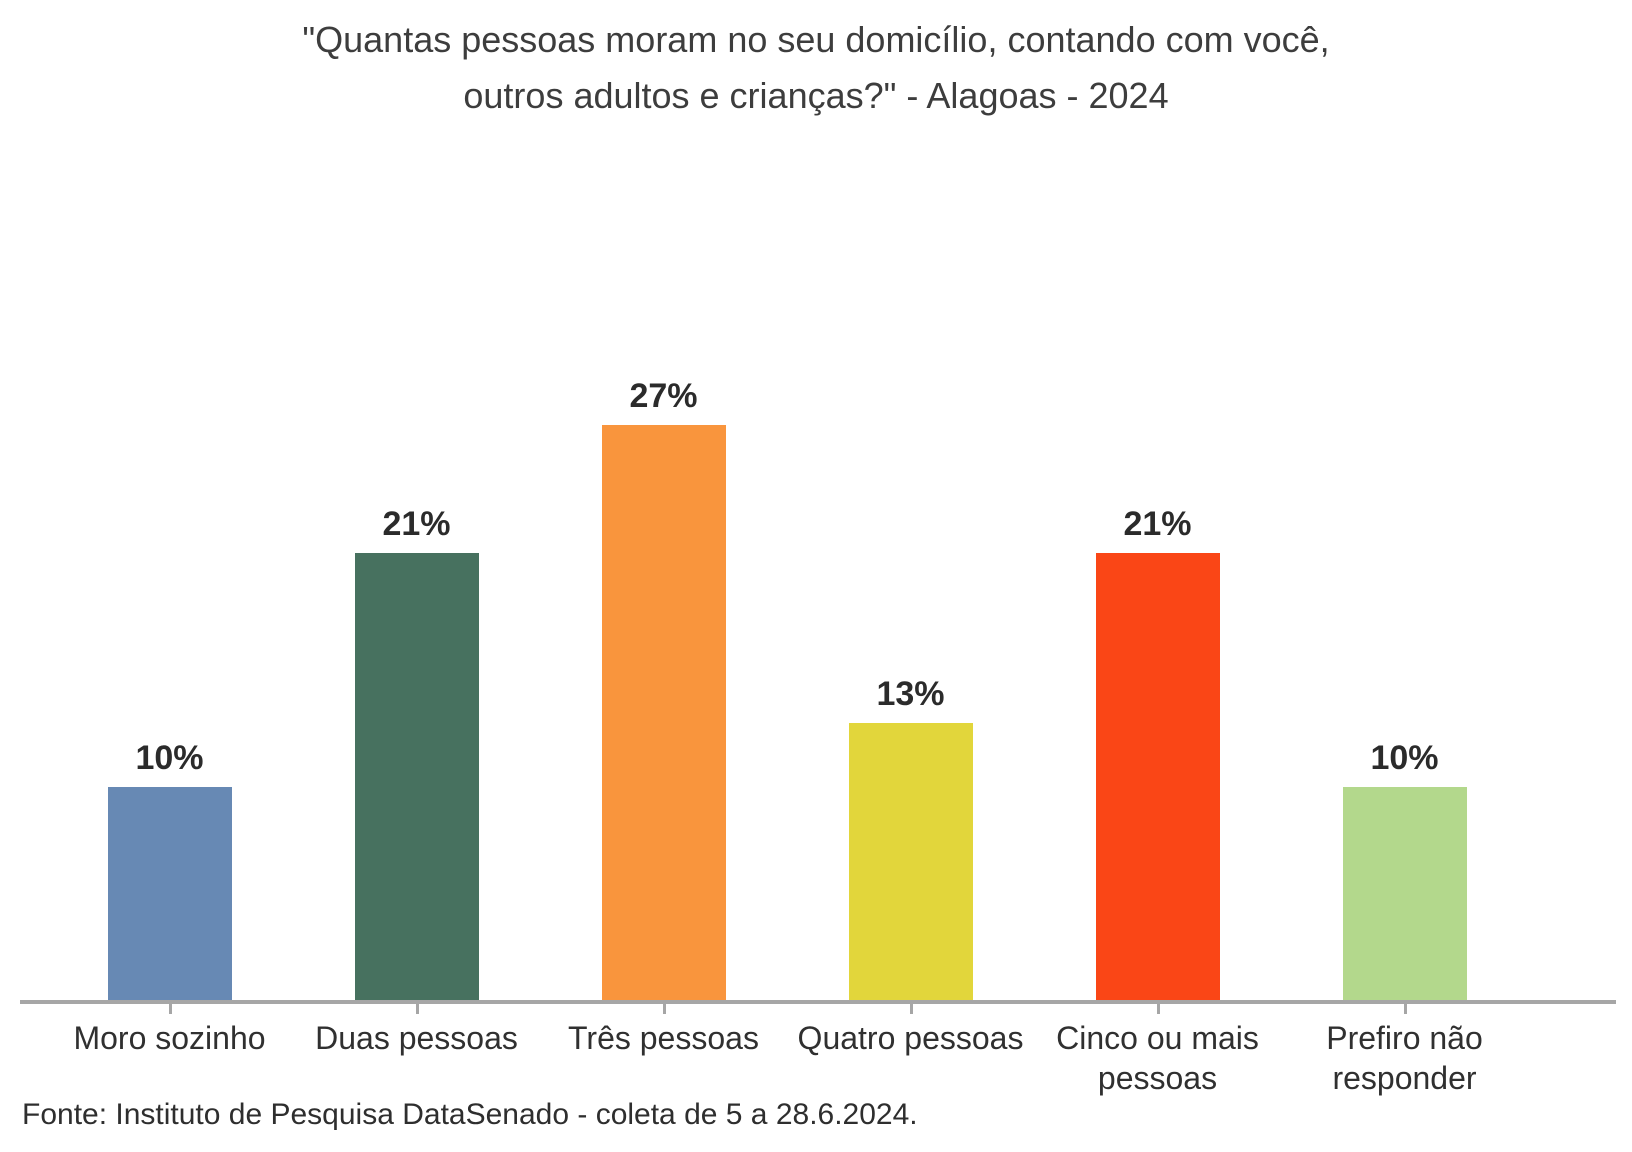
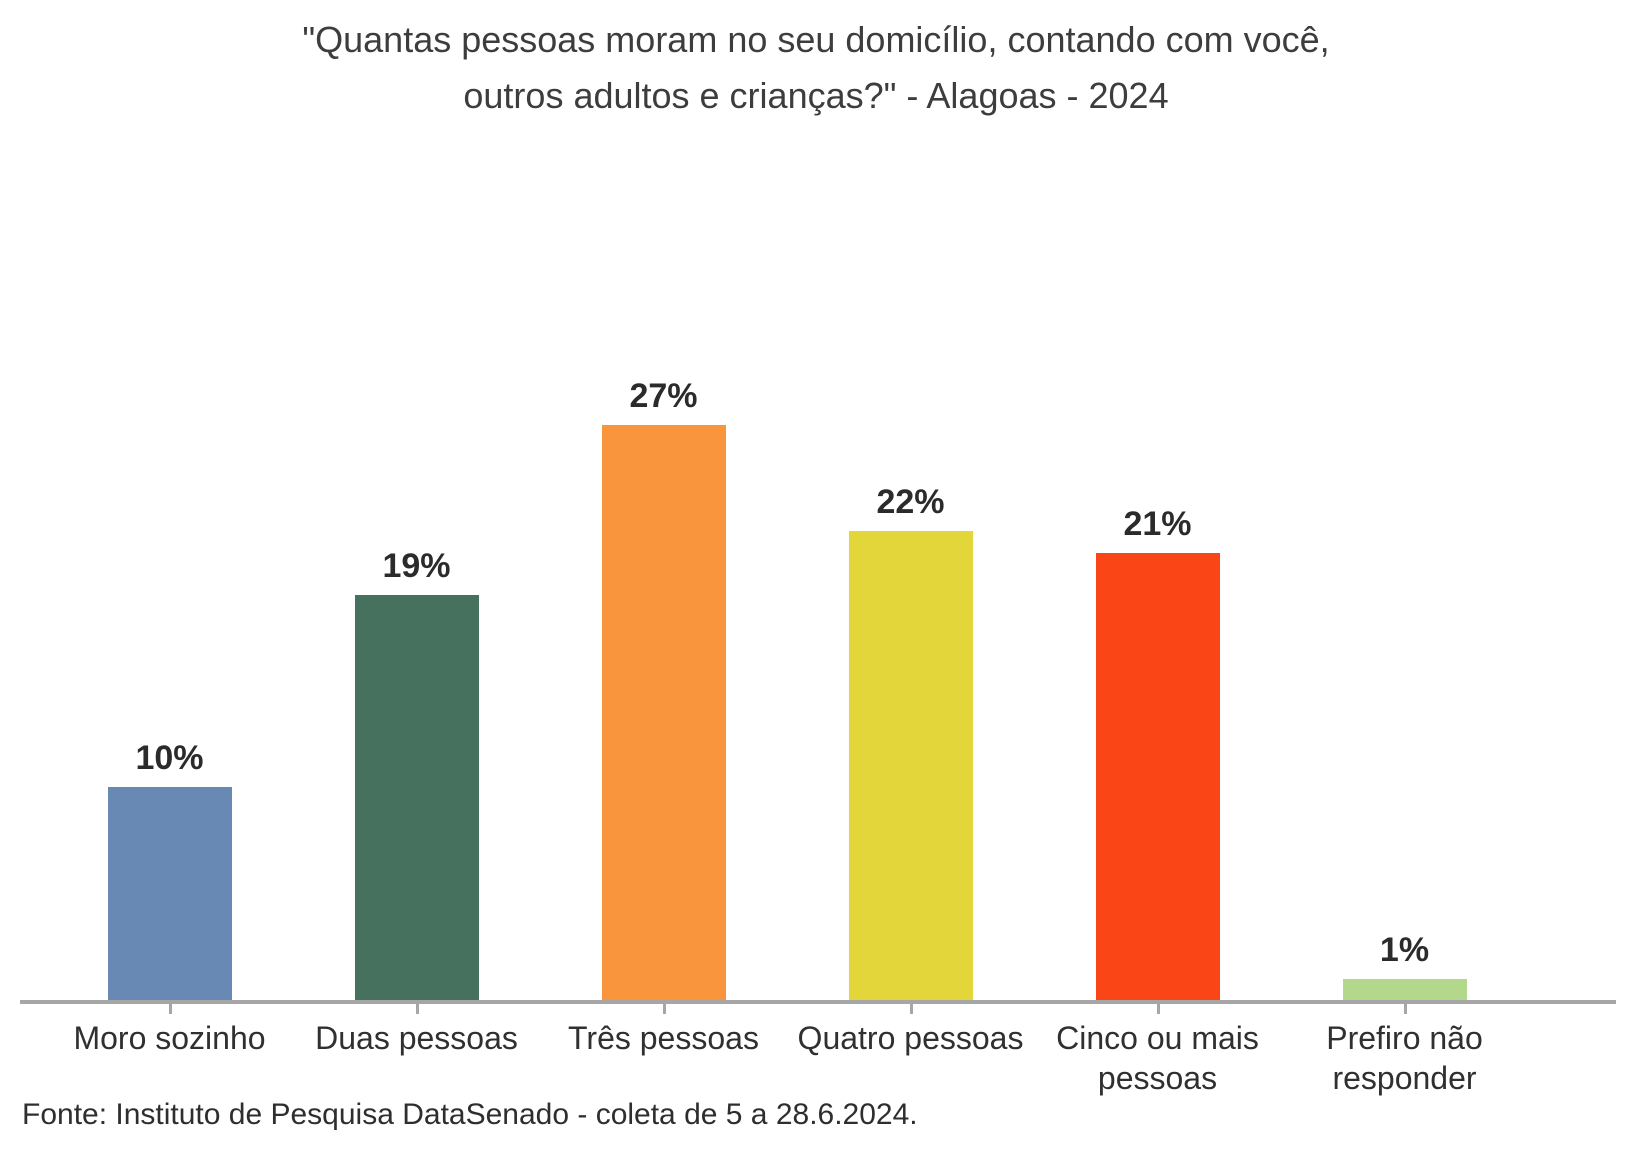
Duas pessoas: 21% -> 19%
Quatro pessoas: 13% -> 22%
Prefiro não responder: 10% -> 1%
